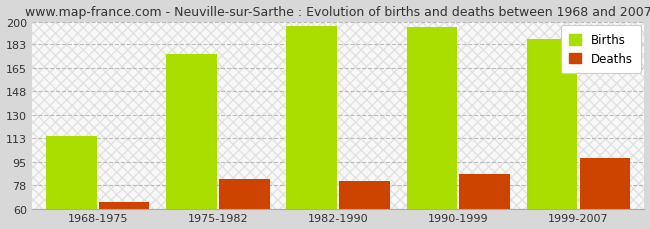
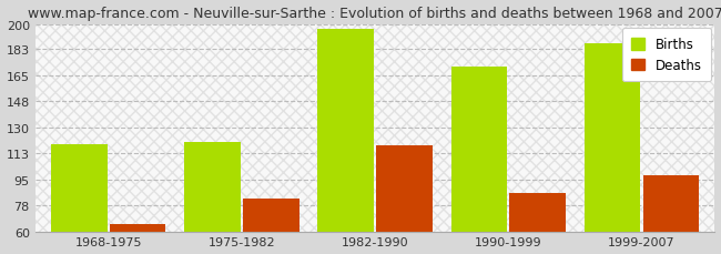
Births/1968-1975: 114 -> 119
Births/1975-1982: 176 -> 120
Deaths/1982-1990: 81 -> 118
Births/1990-1999: 196 -> 171
